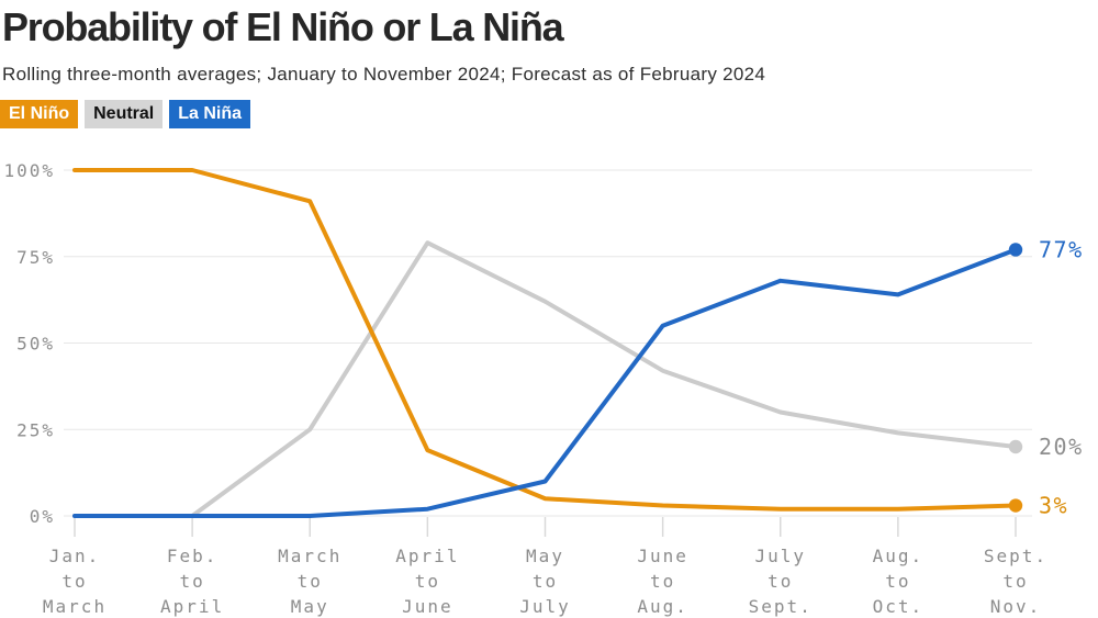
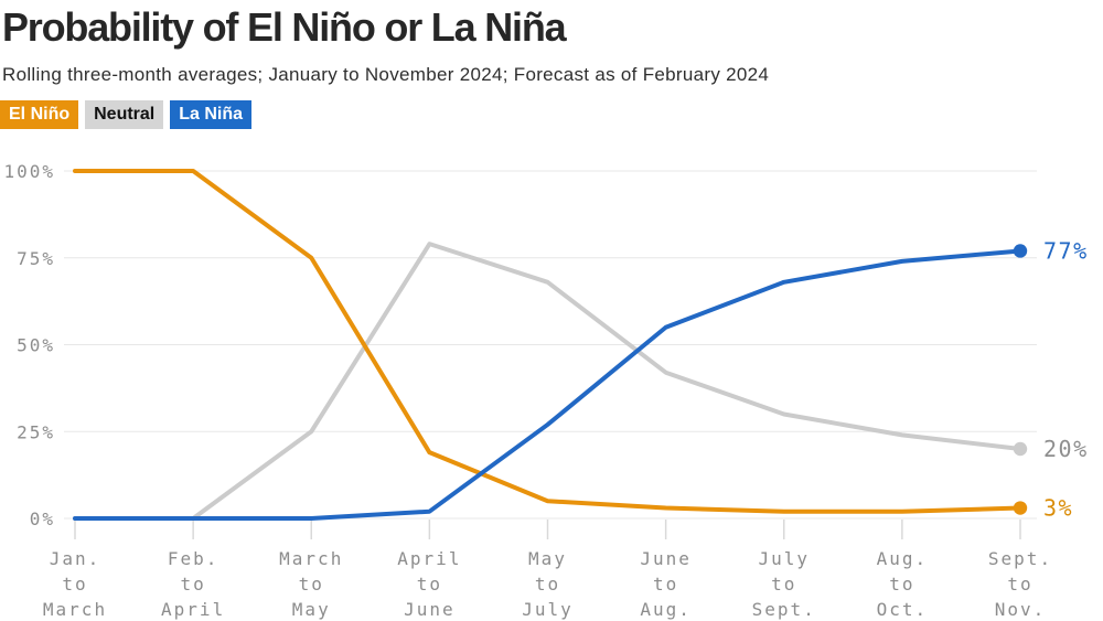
El Niño/March to May: 91% -> 75%
Neutral/May to July: 62% -> 68%
La Niña/May to July: 10% -> 27%
La Niña/Aug. to Oct.: 64% -> 74%
